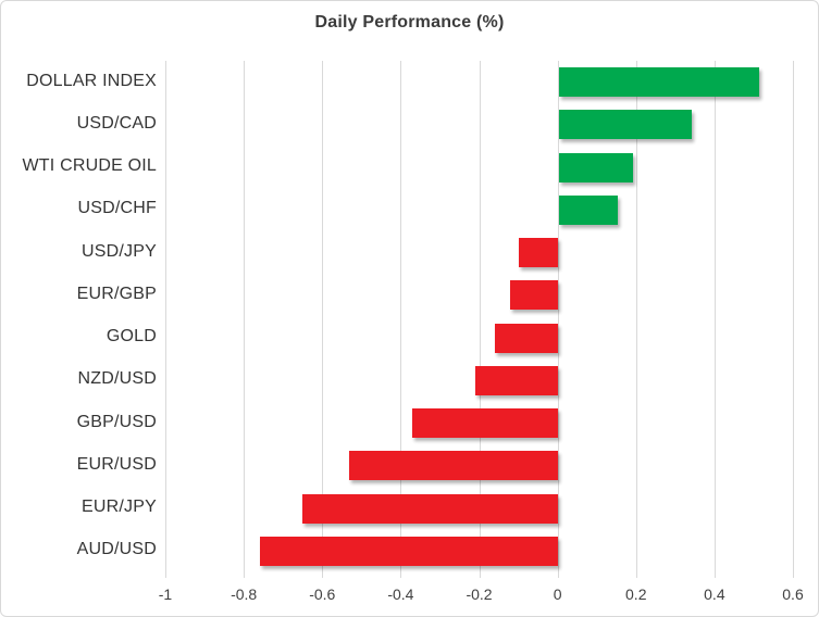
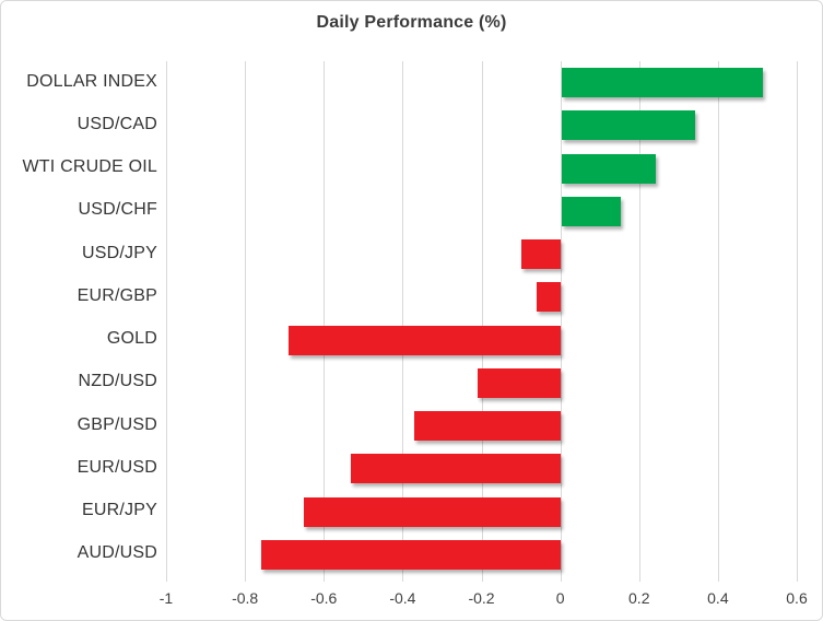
WTI CRUDE OIL: 0.19 -> 0.24
EUR/GBP: -0.12 -> -0.06
GOLD: -0.16 -> -0.69
